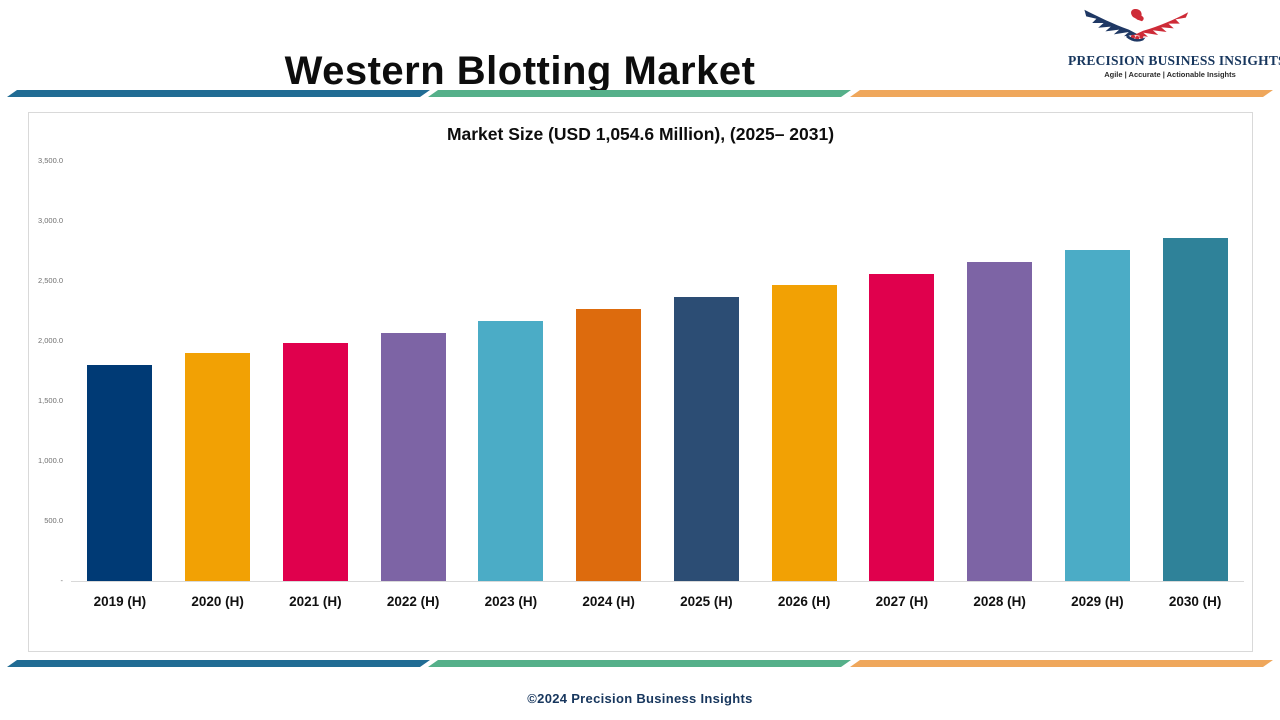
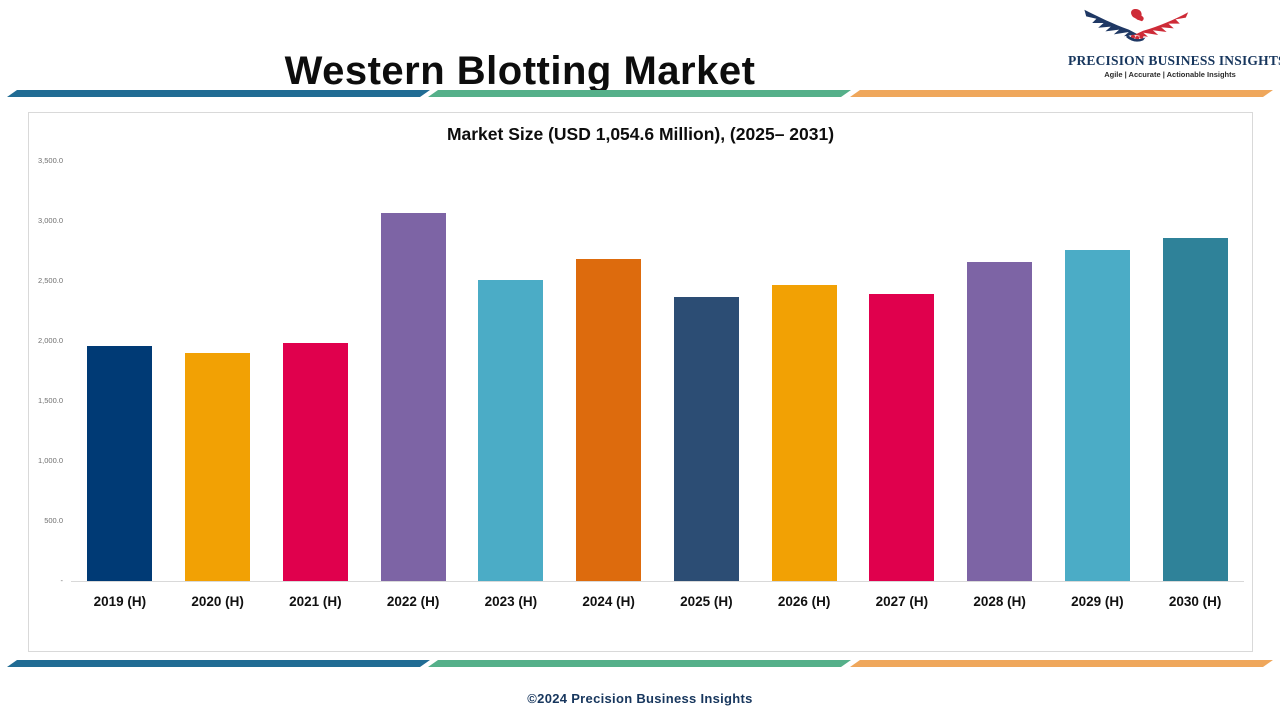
2019 (H): 1800 -> 1960
2022 (H): 2070 -> 3070
2023 (H): 2170 -> 2510
2024 (H): 2270 -> 2680
2027 (H): 2560 -> 2390
